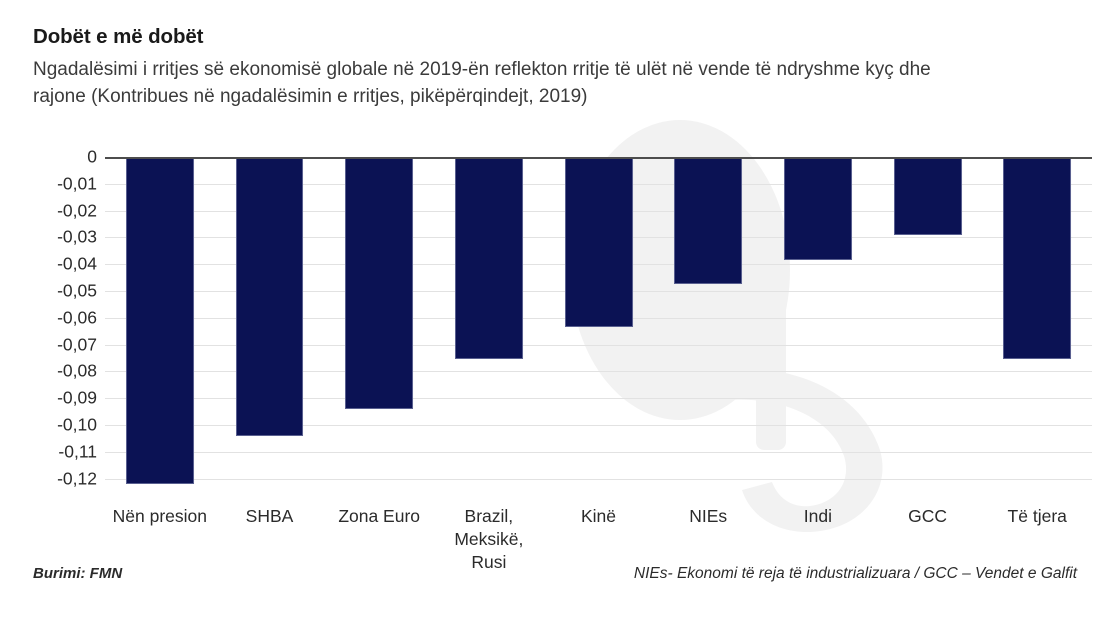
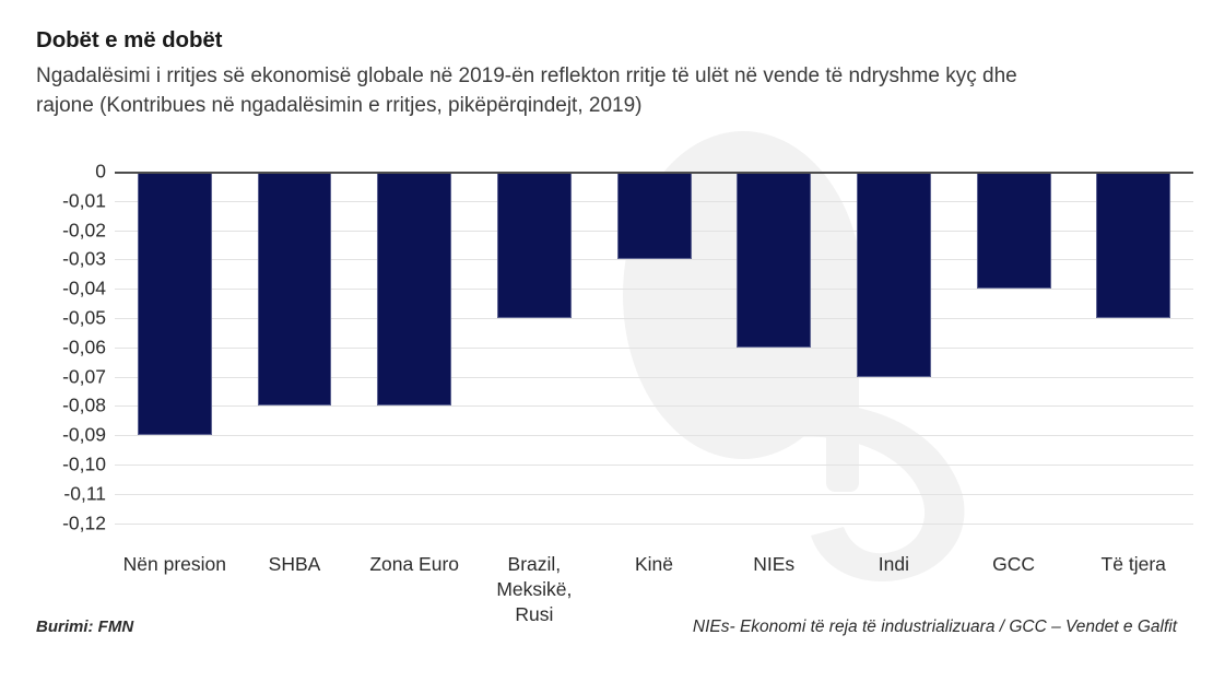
Nën presion: -0,12 -> -0,09
SHBA: -0,10 -> -0,08
Zona Euro: -0,09 -> -0,08
Brazil, Meksikë, Rusi: -0,08 -> -0,05
Kinë: -0,06 -> -0,03
NIEs: -0,05 -> -0,06
Indi: -0,04 -> -0,07
GCC: -0,03 -> -0,04
Të tjera: -0,08 -> -0,05
